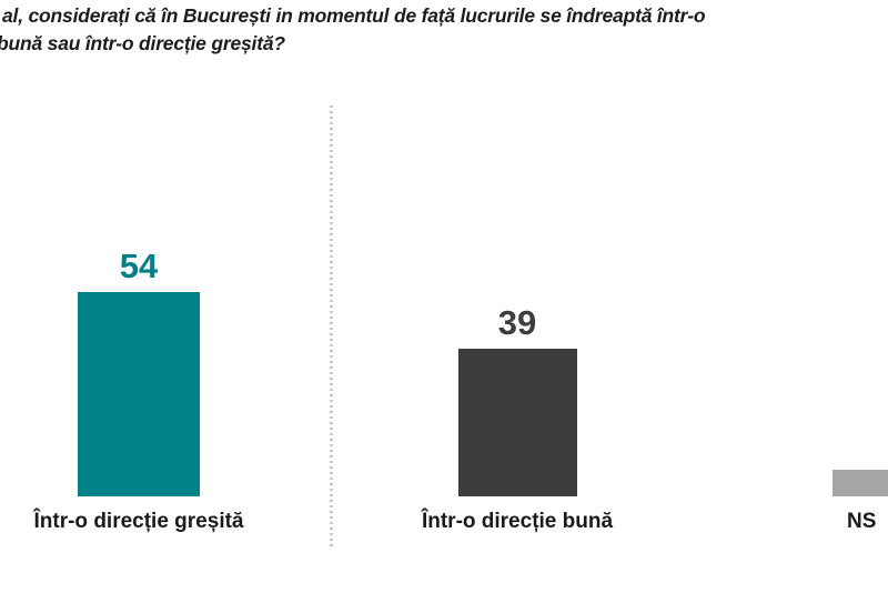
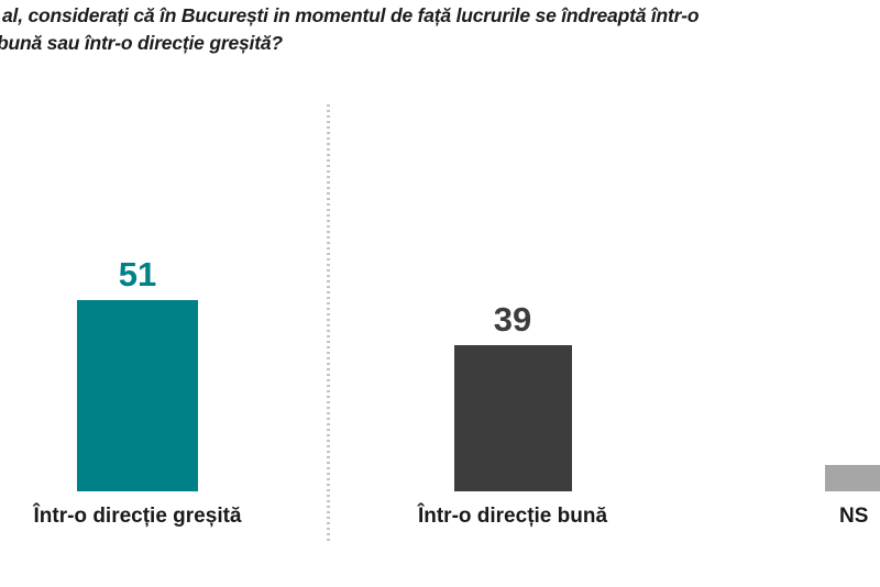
Într-o direcție greșită: 54 -> 51
